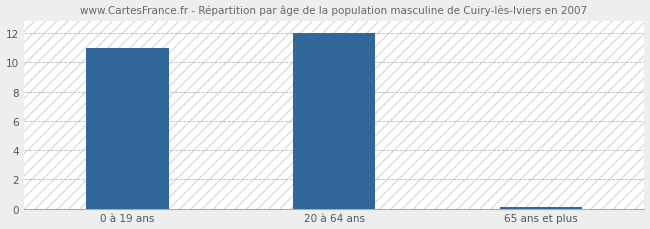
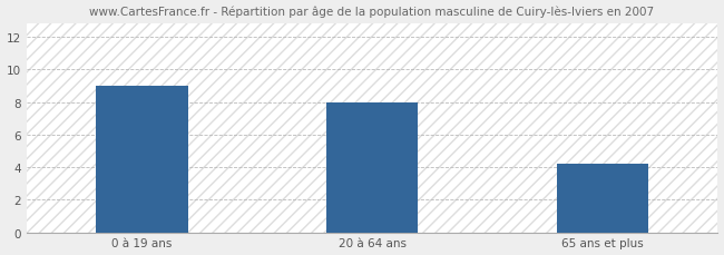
0 à 19 ans: 11.0 -> 9.0
20 à 64 ans: 12.0 -> 8.0
65 ans et plus: 0.1 -> 4.2
